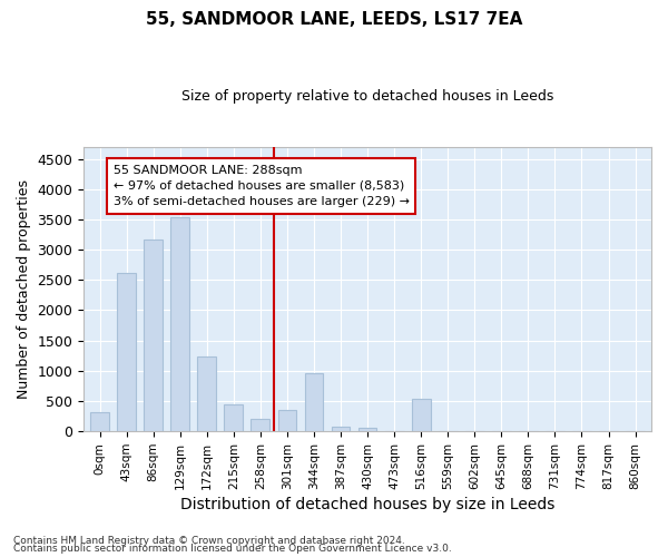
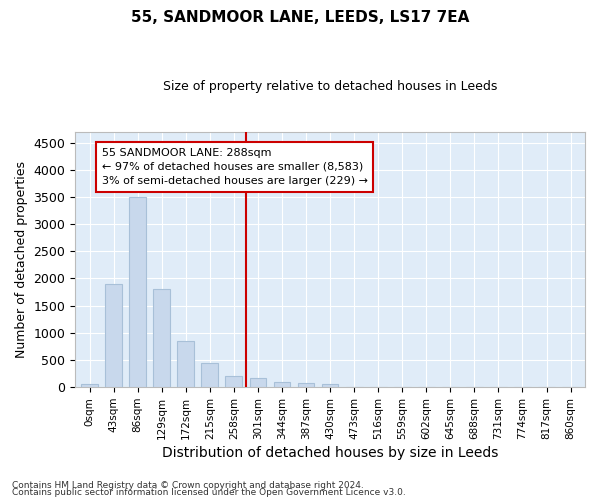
0sqm: 320 -> 50
43sqm: 2620 -> 1900
86sqm: 3160 -> 3500
129sqm: 3540 -> 1800
172sqm: 1240 -> 850
301sqm: 360 -> 180
344sqm: 960 -> 100
516sqm: 540 -> 0
